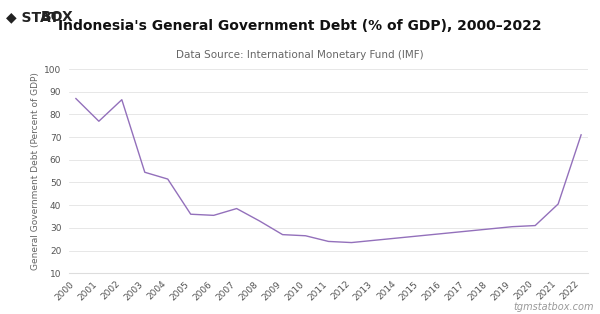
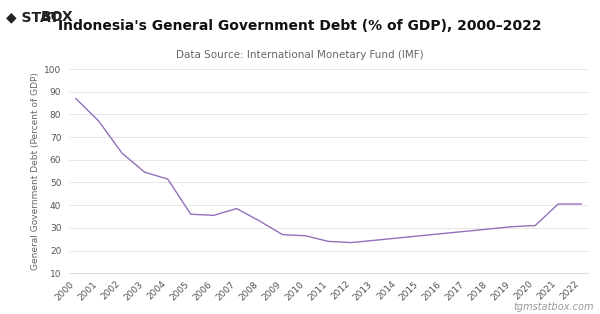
2002: 86.5 -> 63.0
2022: 71.0 -> 40.5
